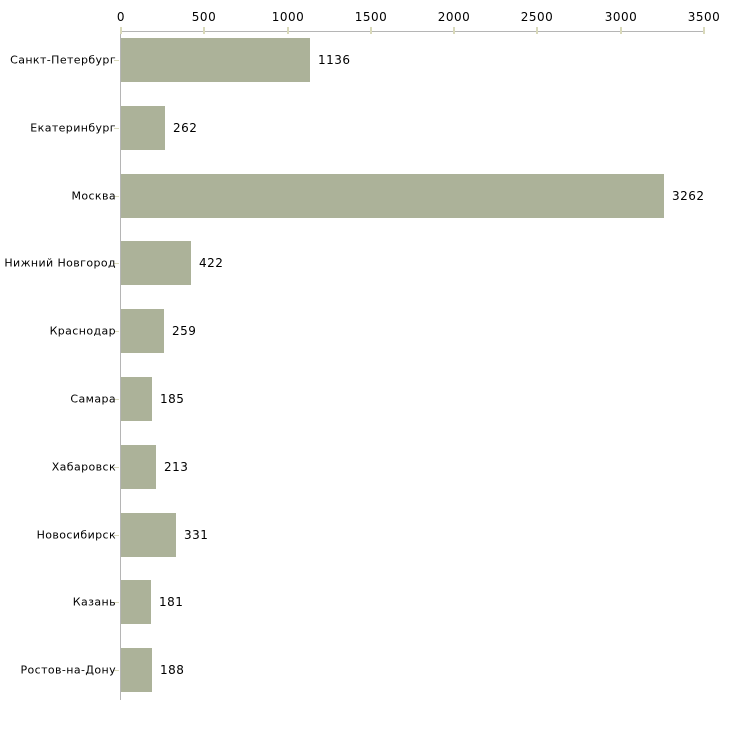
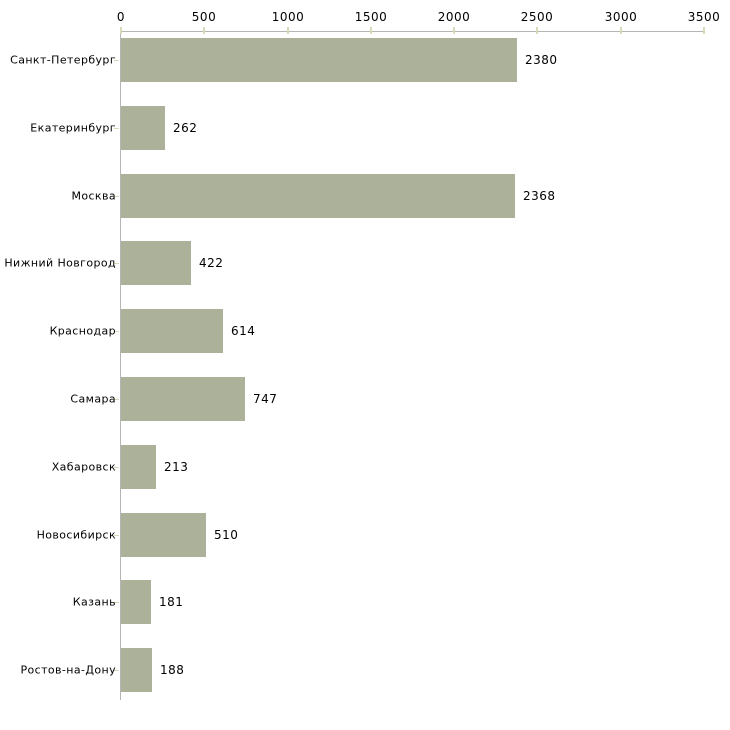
Санкт-Петербург: 1136 -> 2380
Москва: 3262 -> 2368
Краснодар: 259 -> 614
Самара: 185 -> 747
Новосибирск: 331 -> 510
